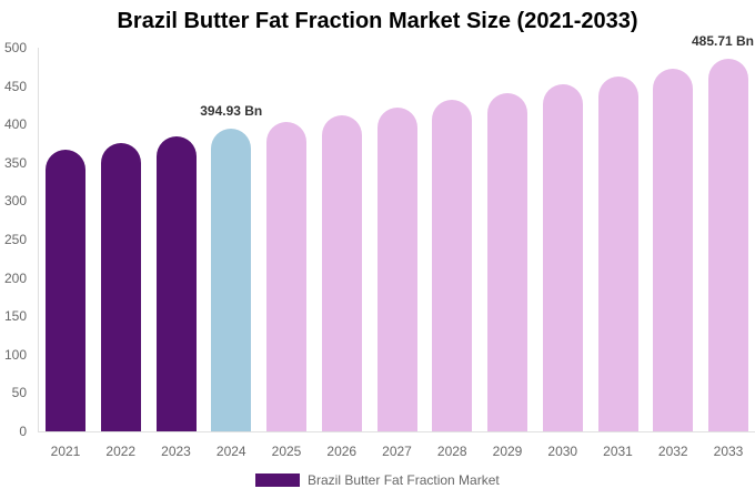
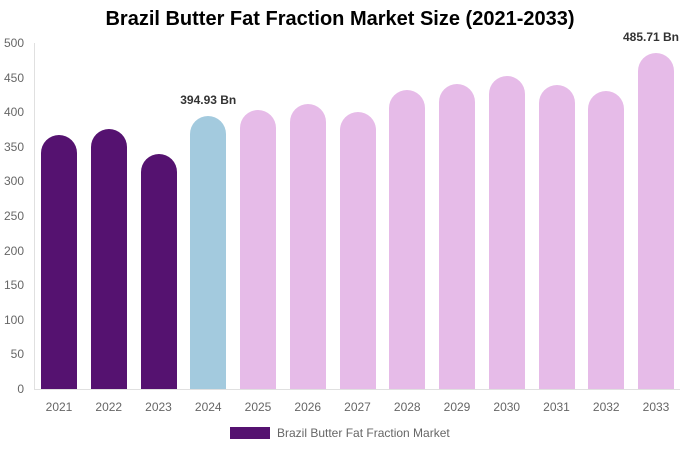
2023: 380 -> 340
2027: 420 -> 400
2031: 460 -> 440
2032: 470 -> 430
